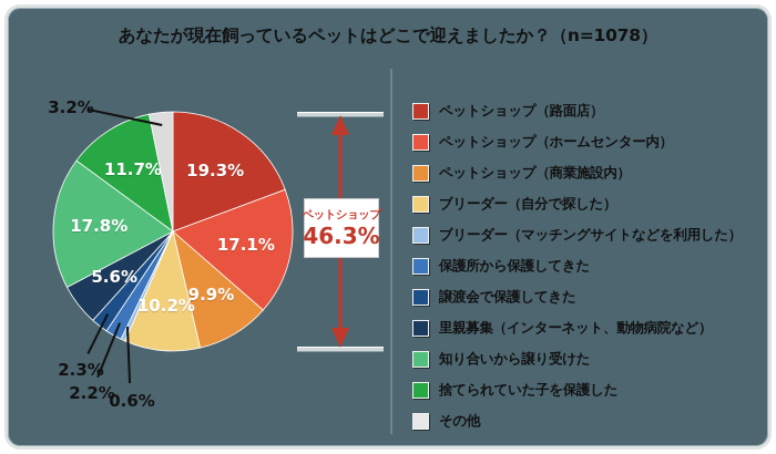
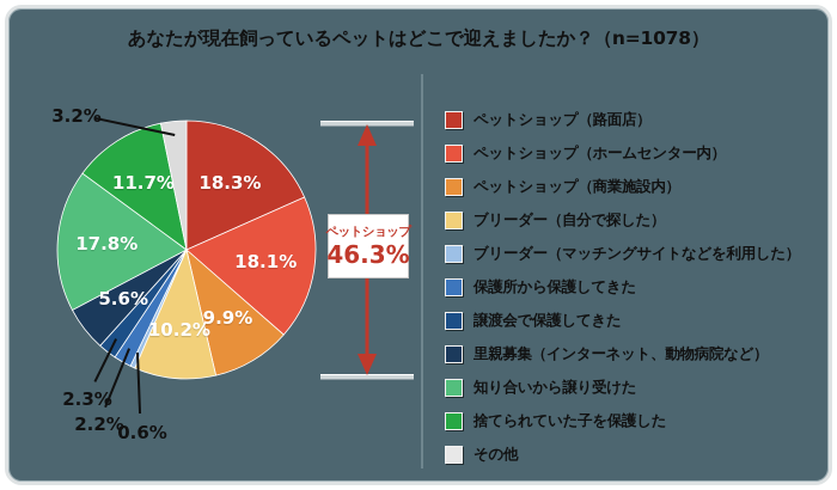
ペットショップ（路面店）: 19.3% -> 18.3%
ペットショップ（ホームセンター内）: 17.1% -> 18.1%
